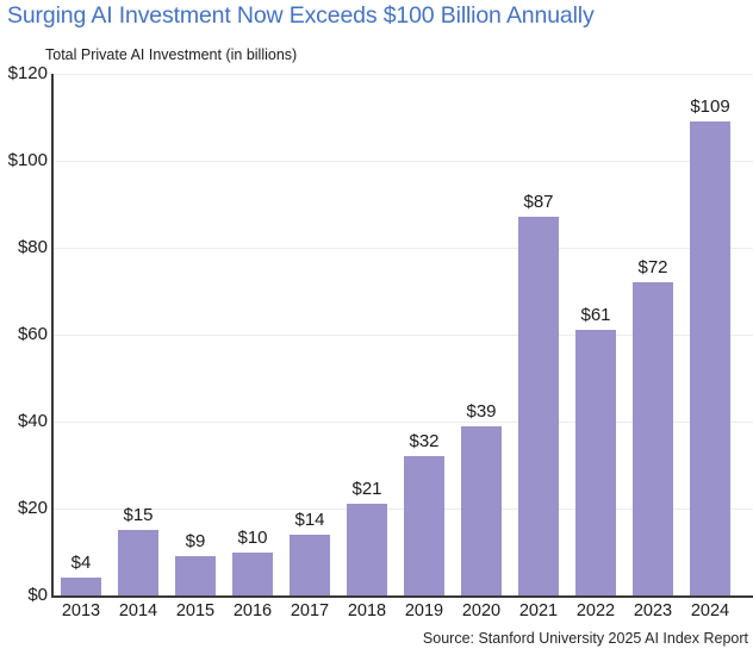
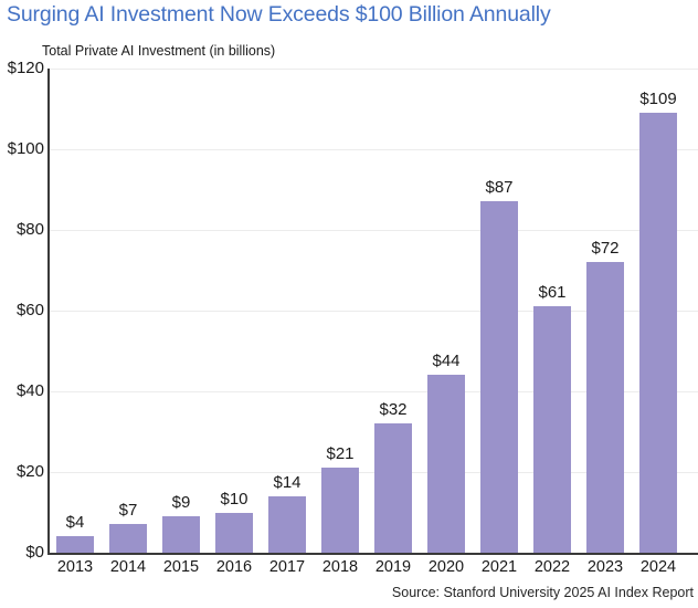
2014: $15 -> $7
2020: $39 -> $44
